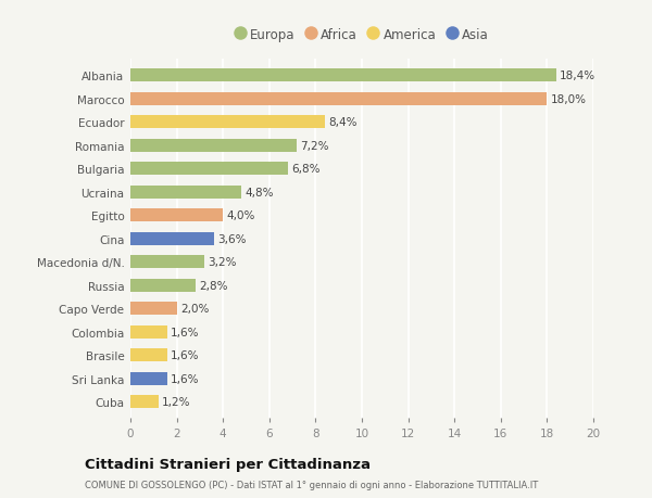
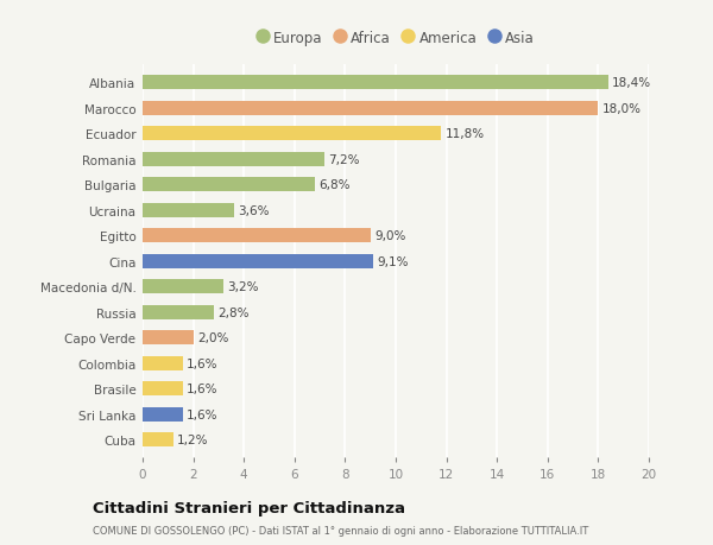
Ecuador: 8,4% -> 11,8%
Ucraina: 4,8% -> 3,6%
Egitto: 4,0% -> 9,0%
Cina: 3,6% -> 9,1%
